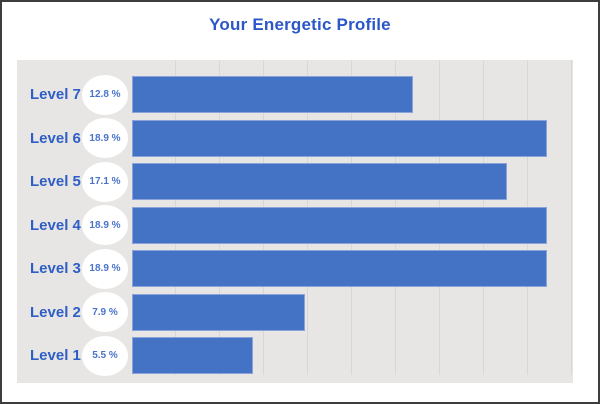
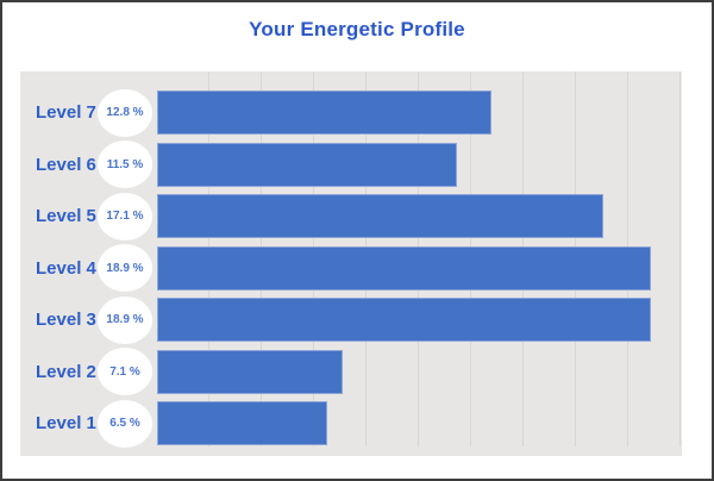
Level 6: 18.9 -> 11.5
Level 2: 7.9 -> 7.1
Level 1: 5.5 -> 6.5
